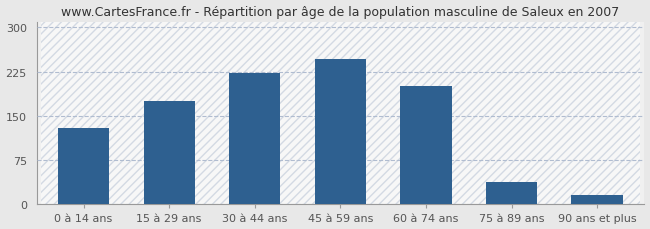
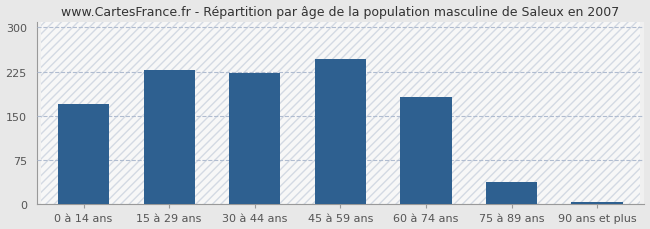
0 à 14 ans: 130 -> 170
15 à 29 ans: 176 -> 228
60 à 74 ans: 200 -> 182
90 ans et plus: 16 -> 4
